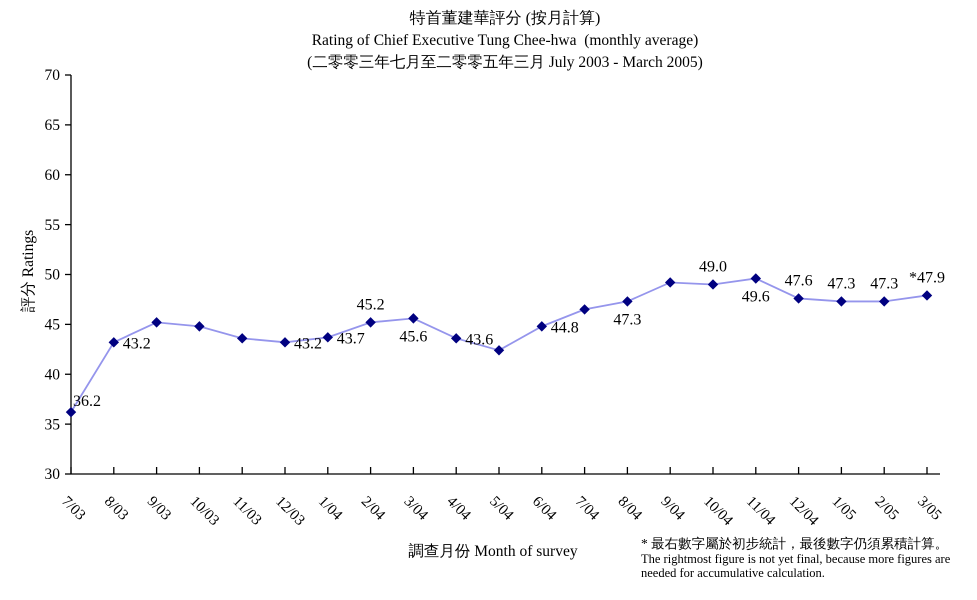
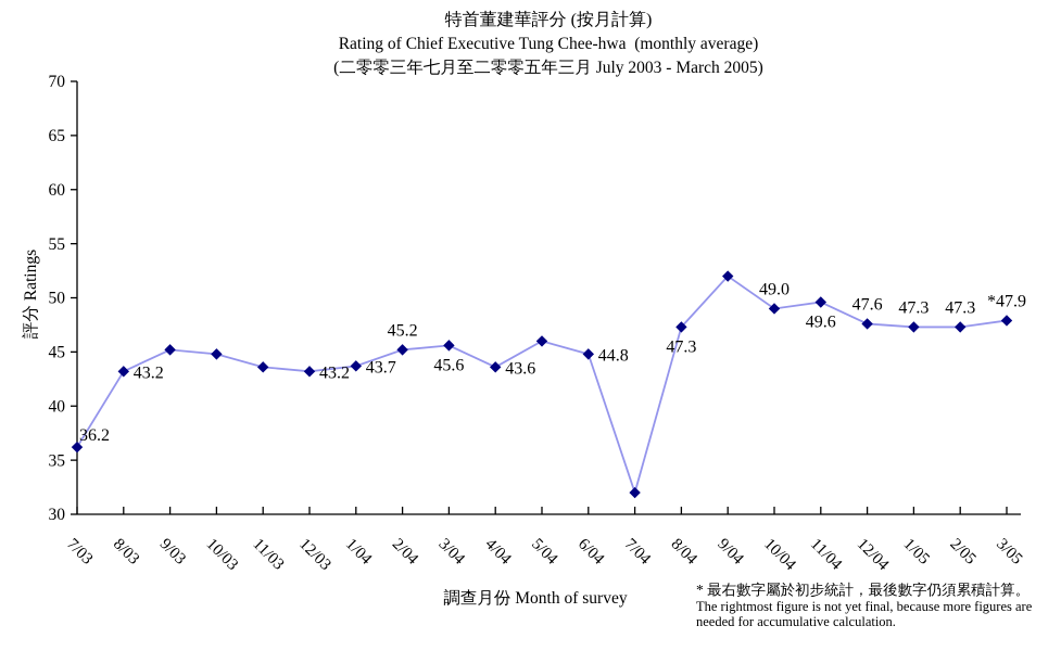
5/04: 42 -> 46
7/04: 46 -> 32
9/04: 49 -> 52
